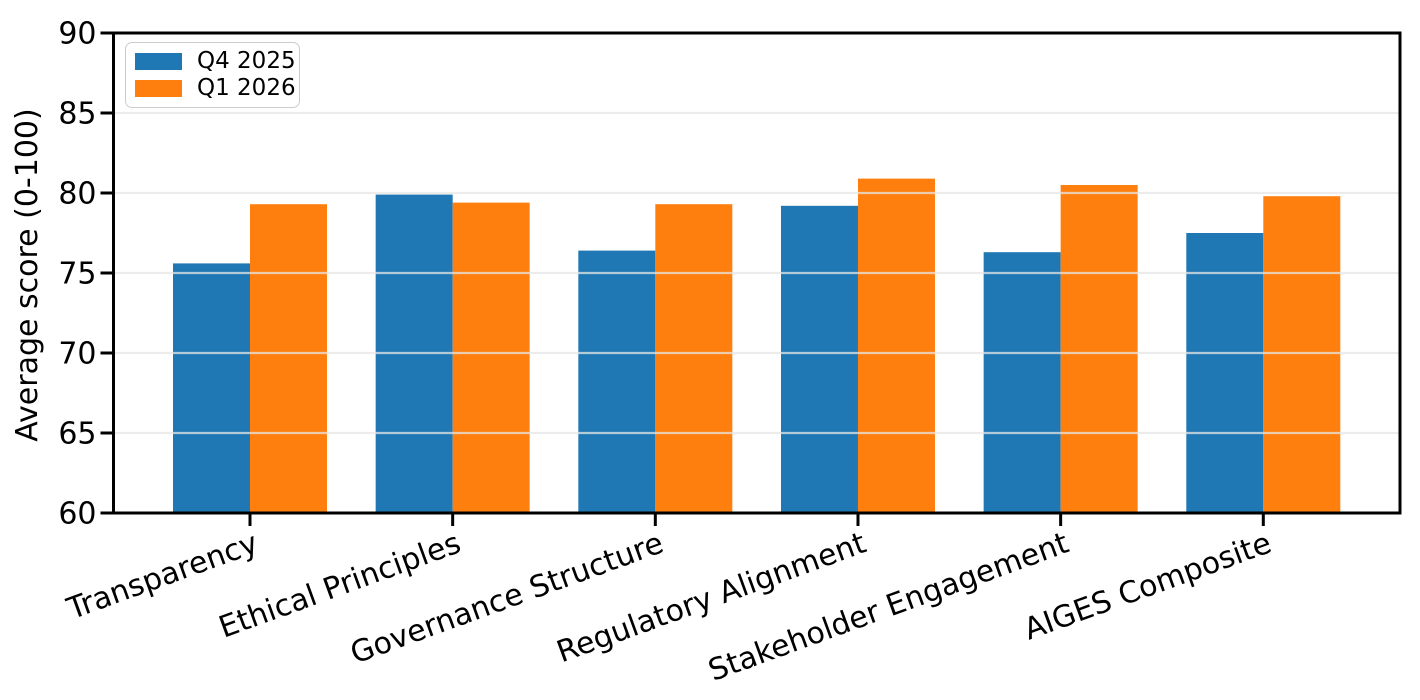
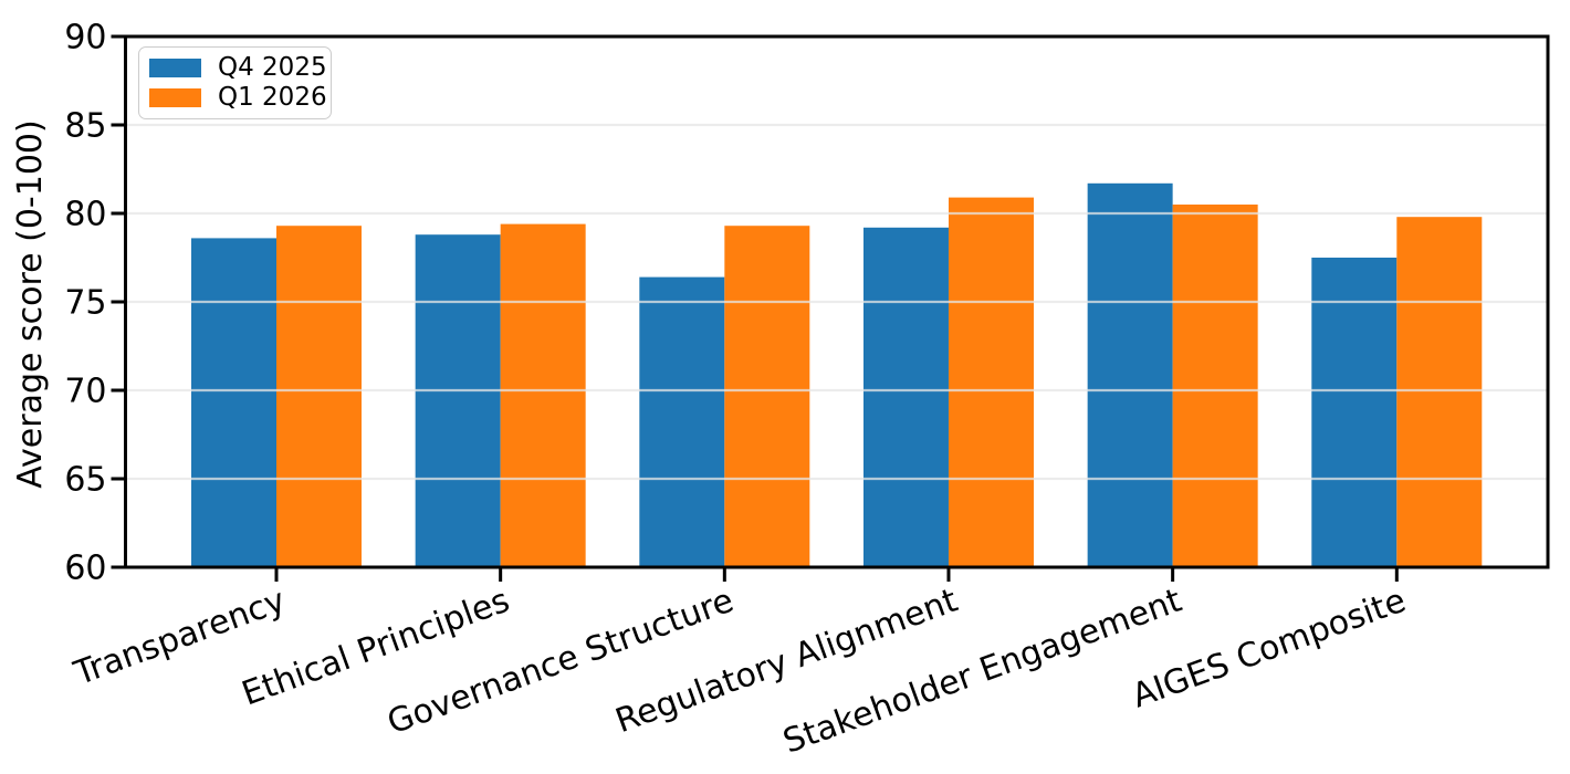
Q4 2025/Transparency: 75.6 -> 78.6
Q4 2025/Ethical Principles: 79.9 -> 78.8
Q4 2025/Stakeholder Engagement: 76.3 -> 81.7
